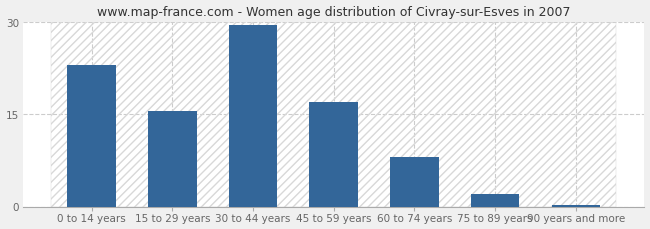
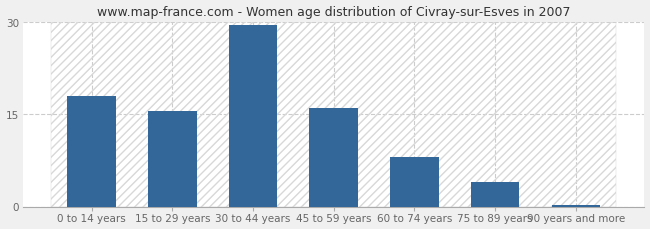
0 to 14 years: 23.0 -> 18.0
45 to 59 years: 17.0 -> 16.0
75 to 89 years: 2.0 -> 4.0
